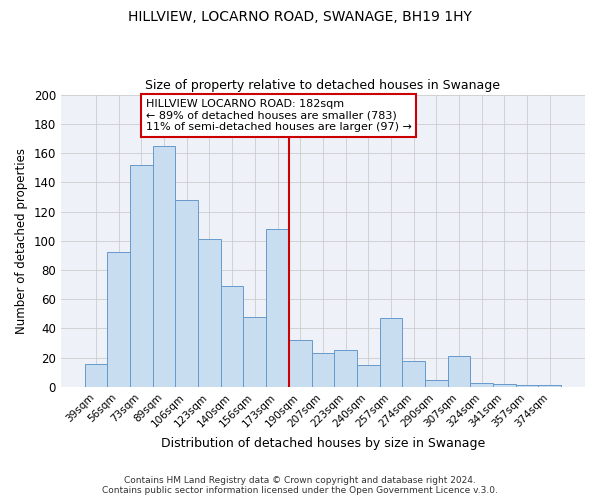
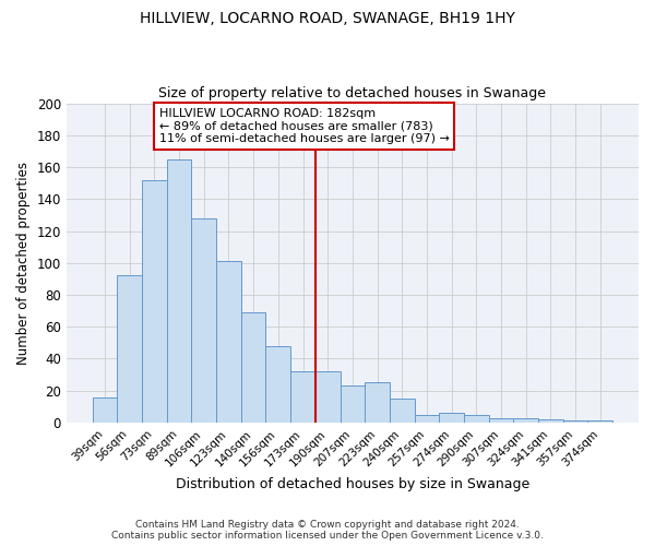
173sqm: 108 -> 32
257sqm: 47 -> 5
274sqm: 18 -> 6
307sqm: 21 -> 3
